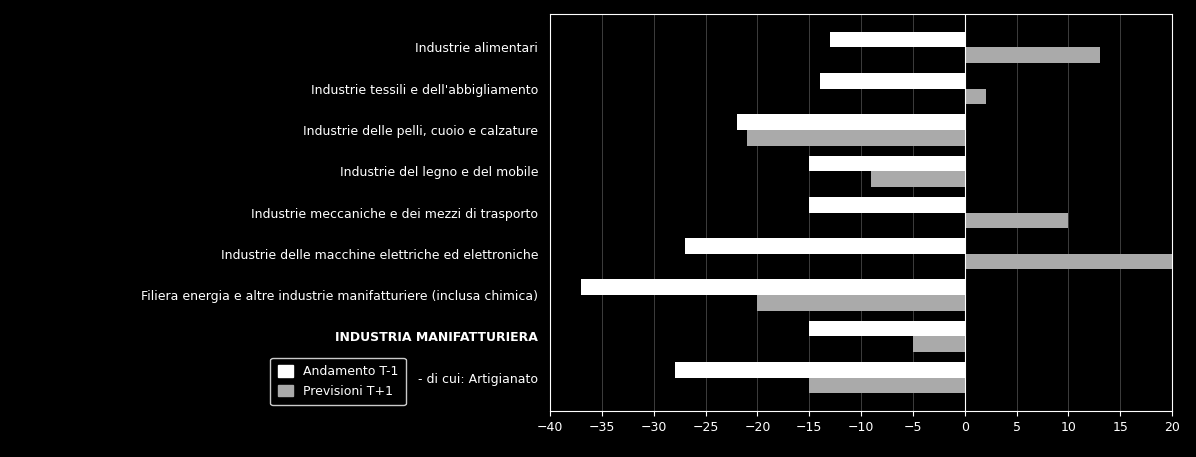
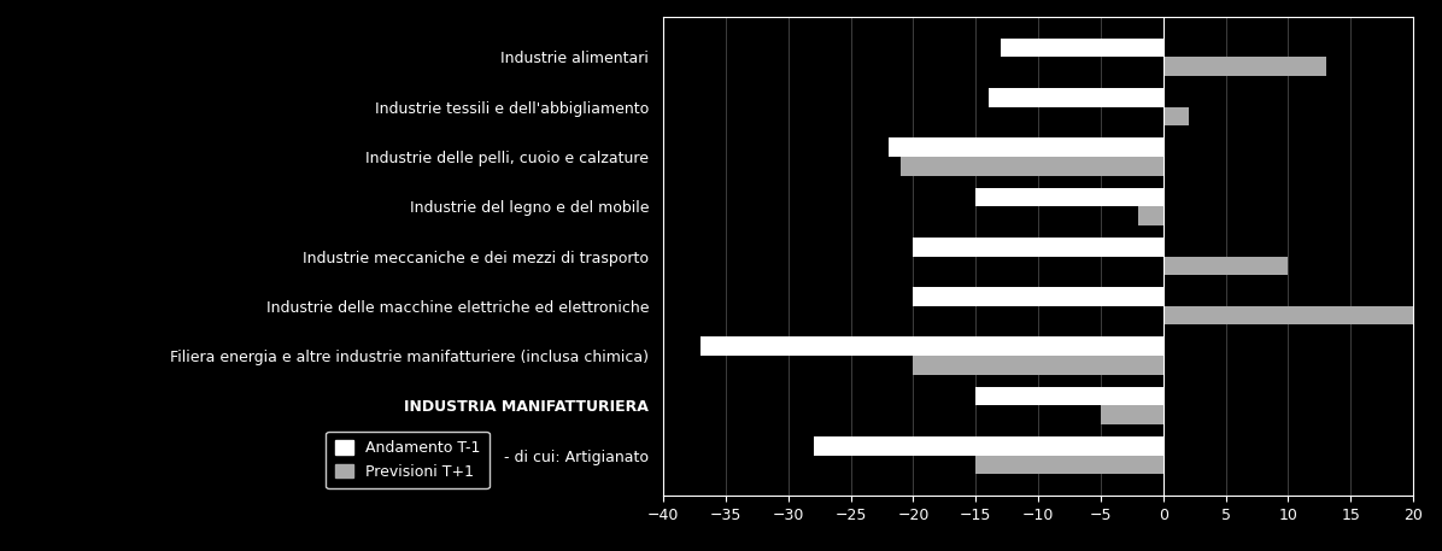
Previsioni T+1/Industrie del legno e del mobile: -9 -> -2
Andamento T-1/Industrie meccaniche e dei mezzi di trasporto: -15 -> -20
Andamento T-1/Industrie delle macchine elettriche ed elettroniche: -27 -> -20
